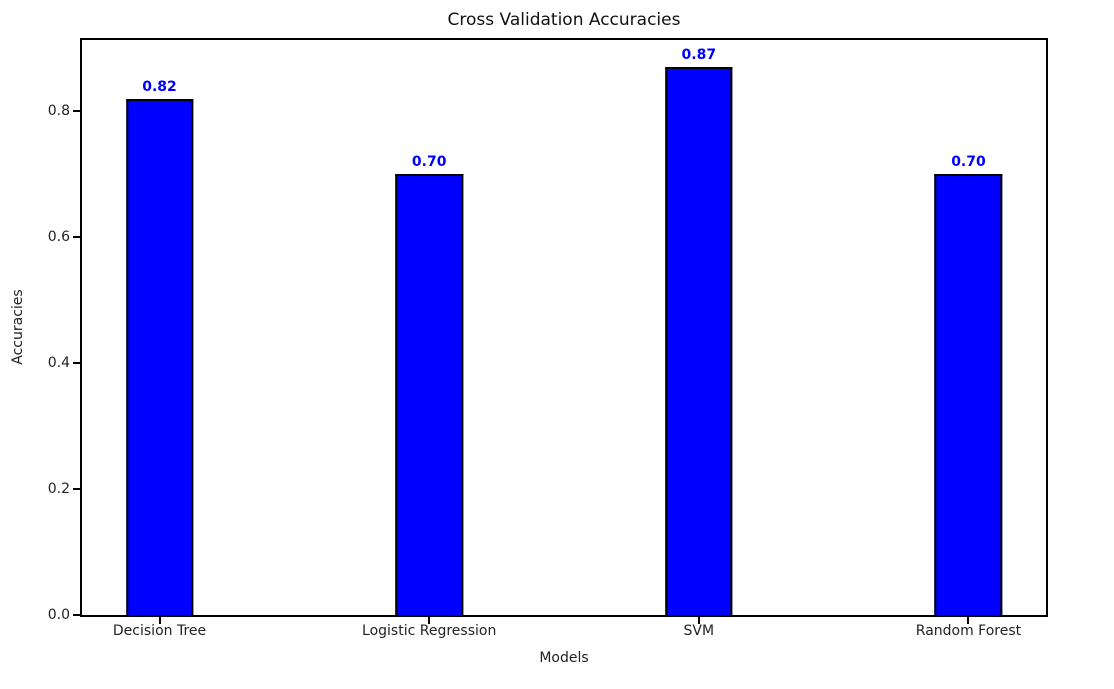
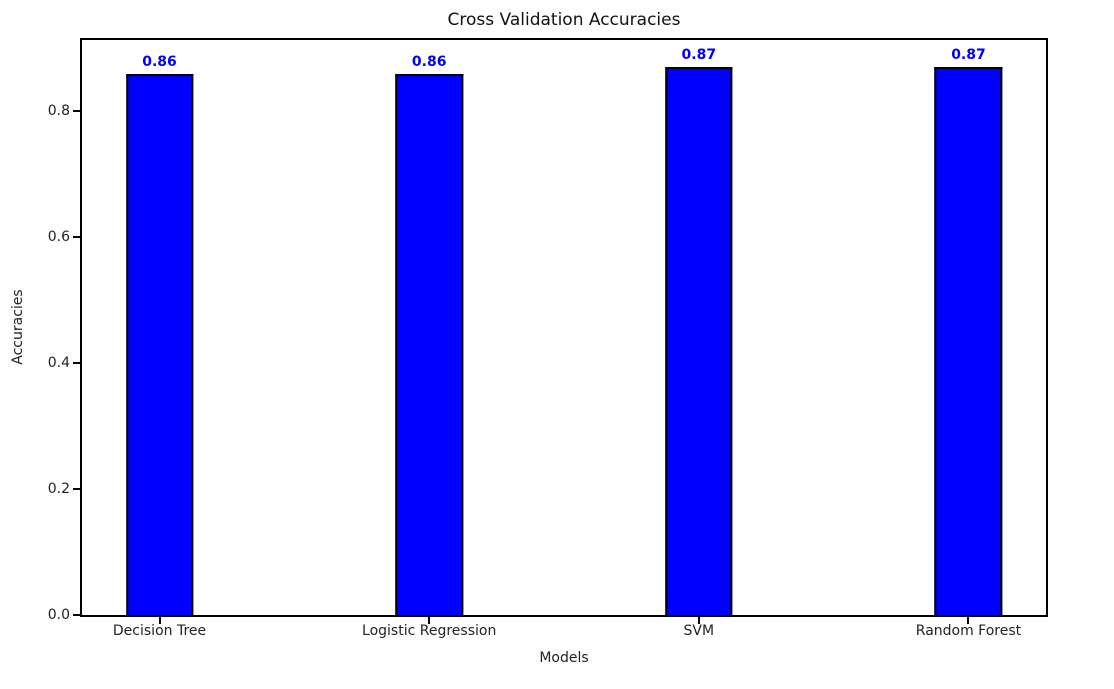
Decision Tree: 0.82 -> 0.86
Logistic Regression: 0.70 -> 0.86
Random Forest: 0.70 -> 0.87
